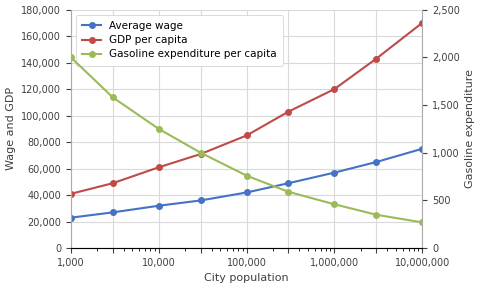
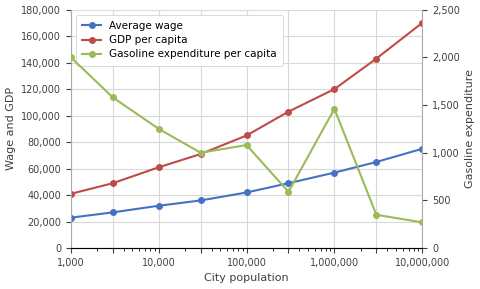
Gasoline expenditure per capita/100,000: 760 -> 1,080
Gasoline expenditure per capita/1,000,000: 460 -> 1,460
